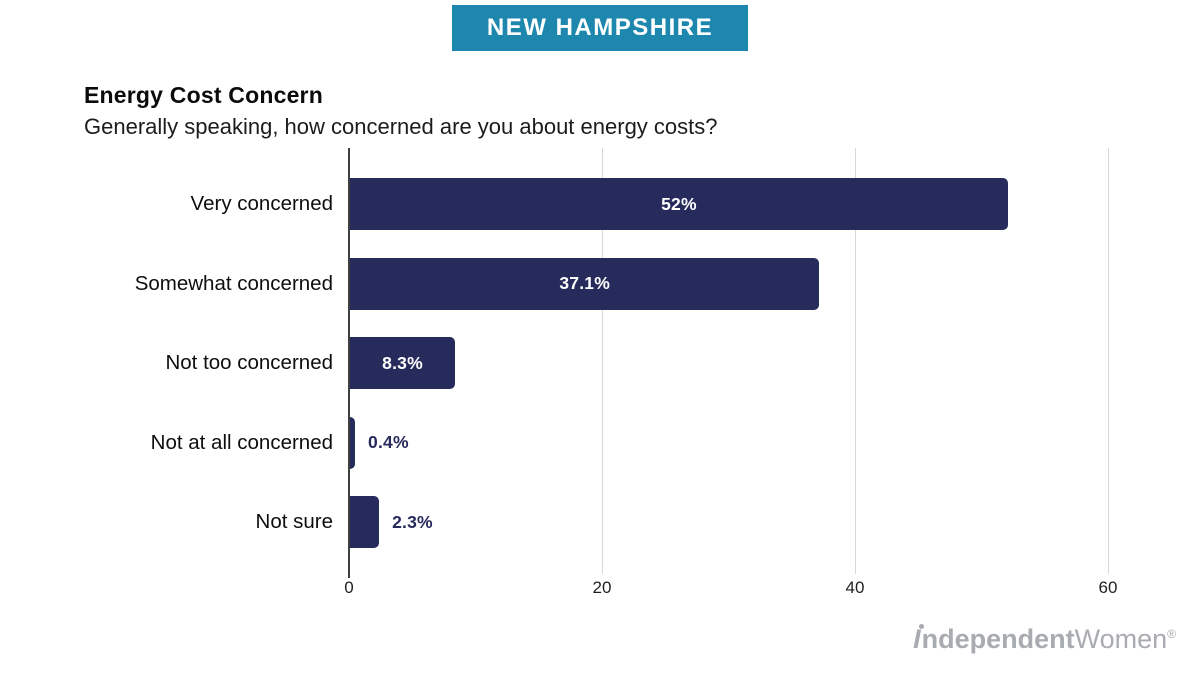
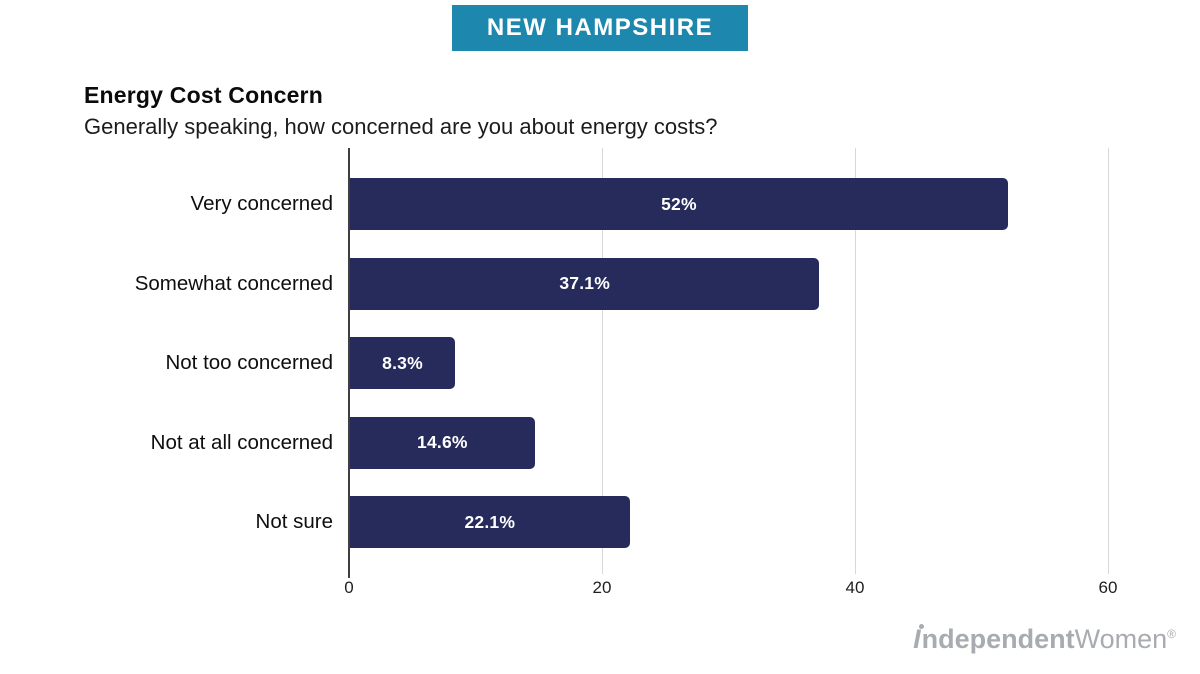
Not at all concerned: 0.4% -> 14.6%
Not sure: 2.3% -> 22.1%
